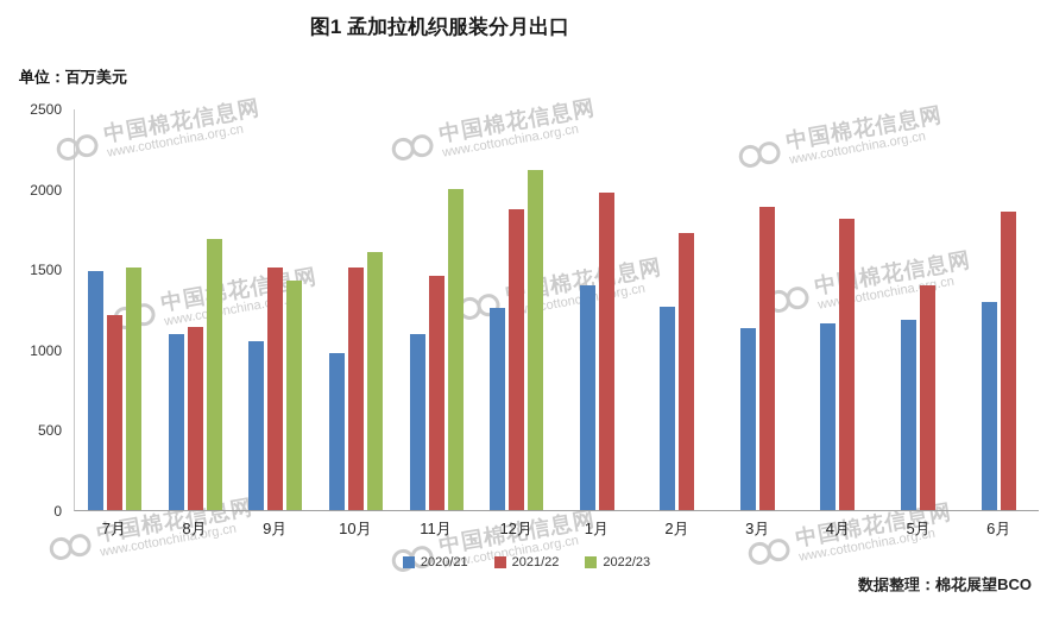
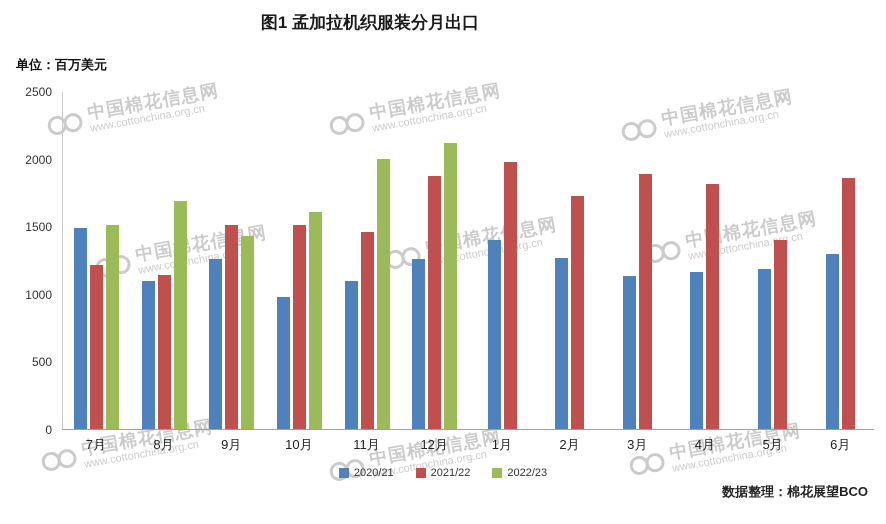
2020/21/9月: 1050 -> 1260
